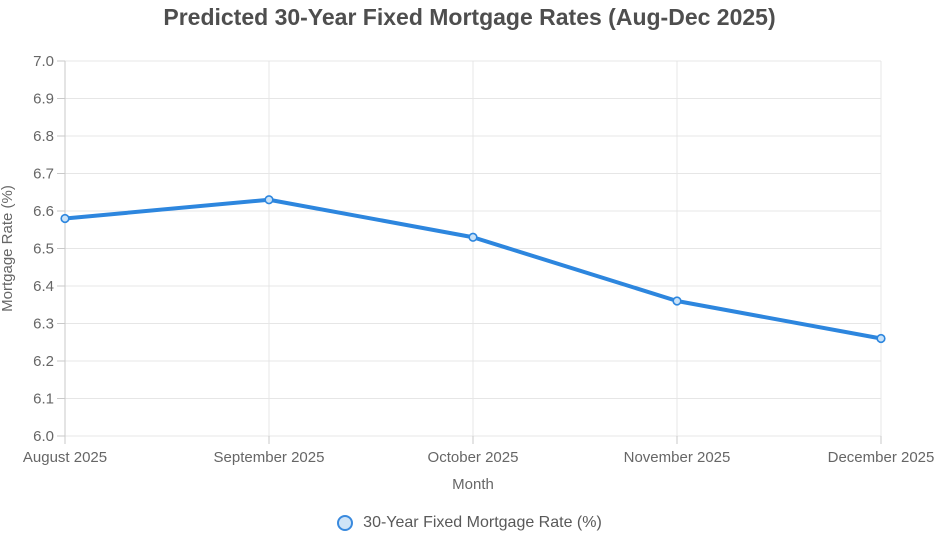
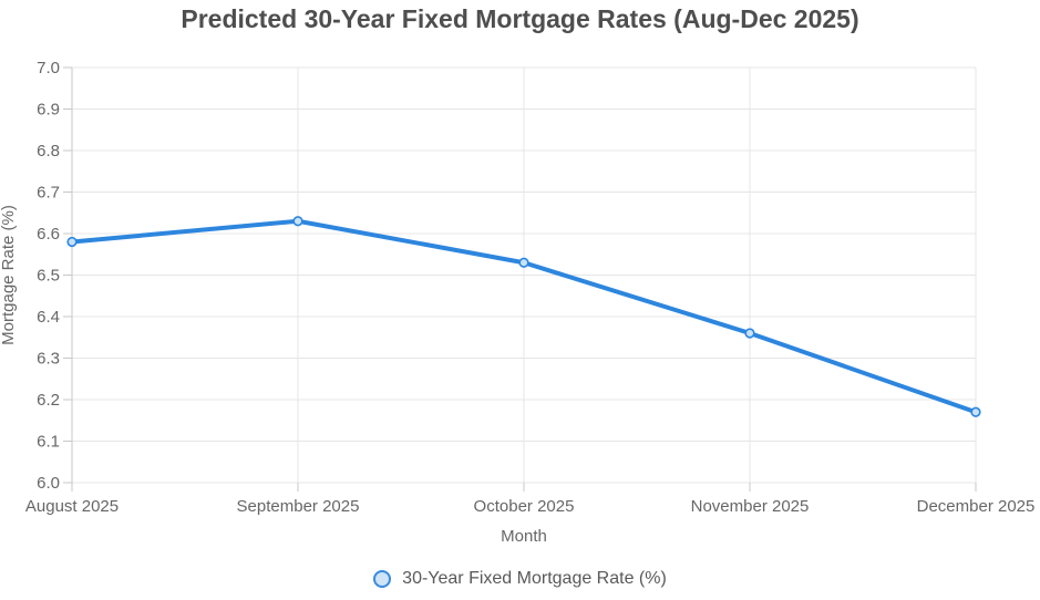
December 2025: 6.26 -> 6.17
